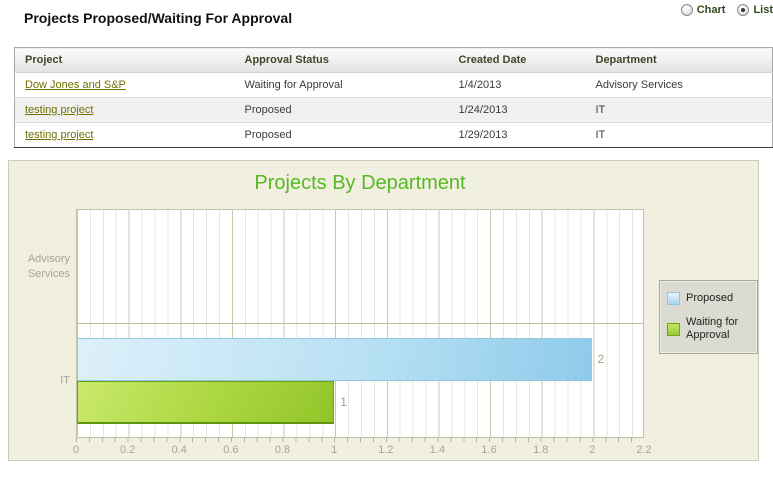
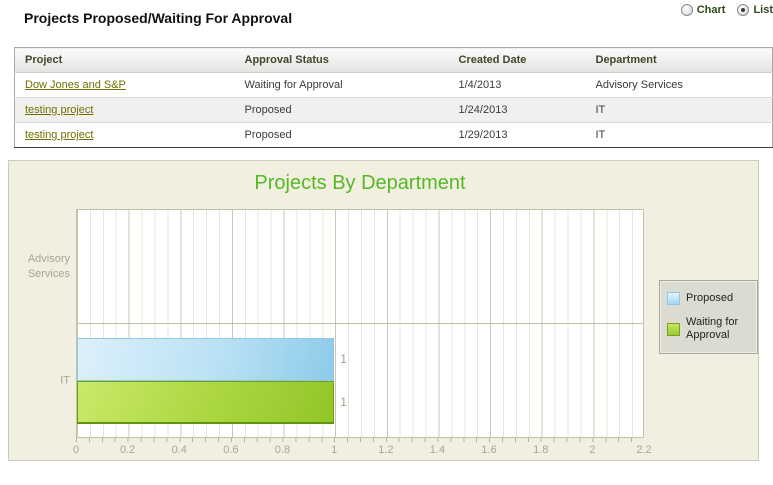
Proposed/IT: 2 -> 1
